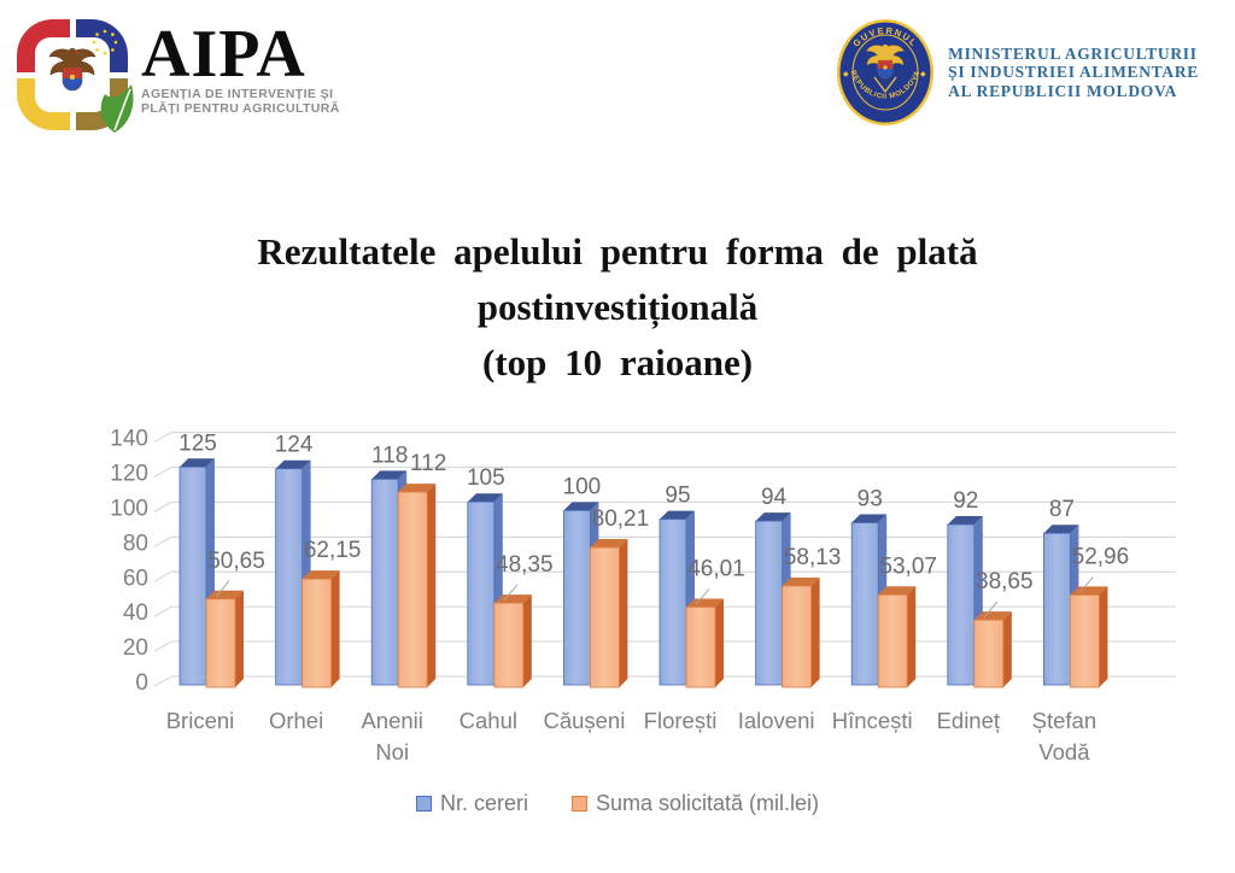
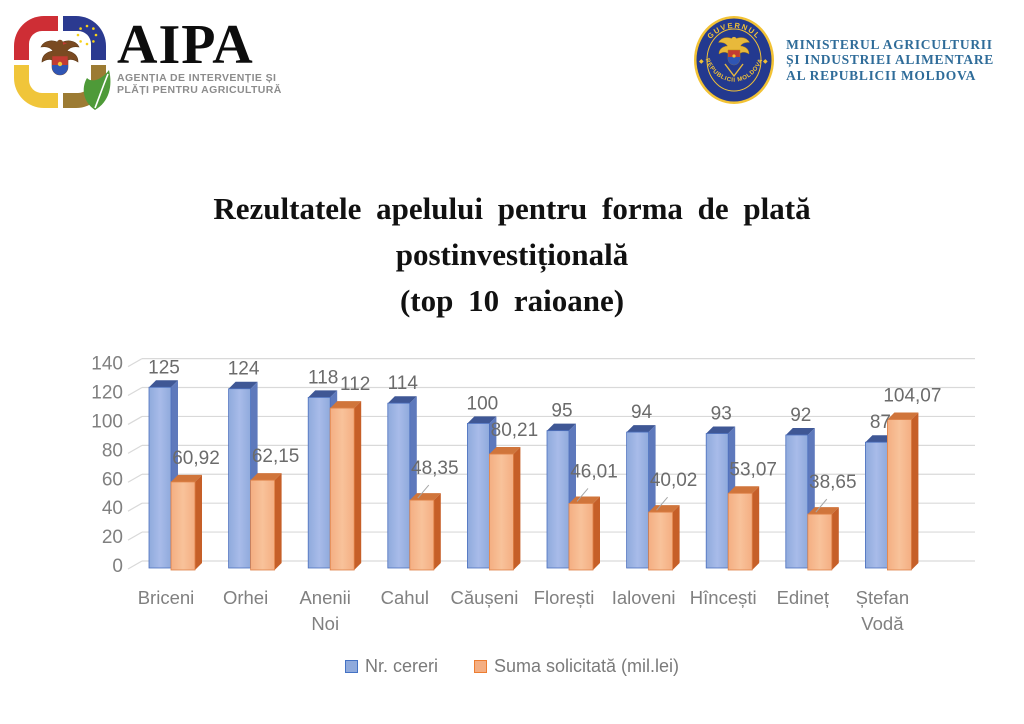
Suma solicitată (mil.lei)/Briceni: 50,65 -> 60,92
Nr. cereri/Cahul: 105 -> 114
Suma solicitată (mil.lei)/Ialoveni: 58,13 -> 40,02
Suma solicitată (mil.lei)/Ștefan Vodă: 52,96 -> 104,07
